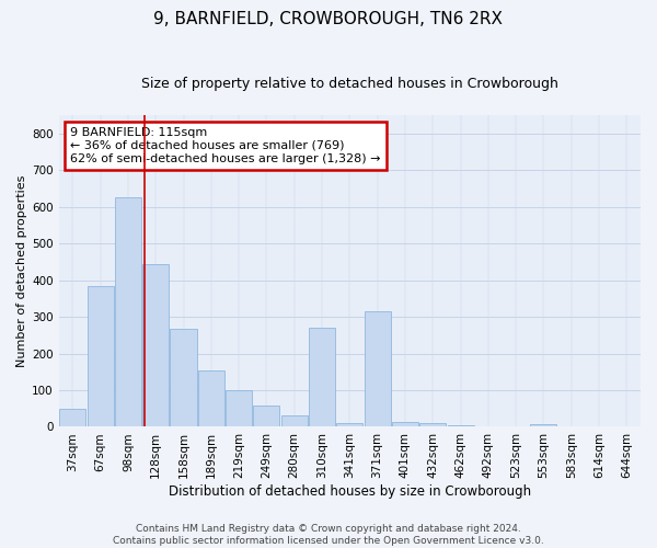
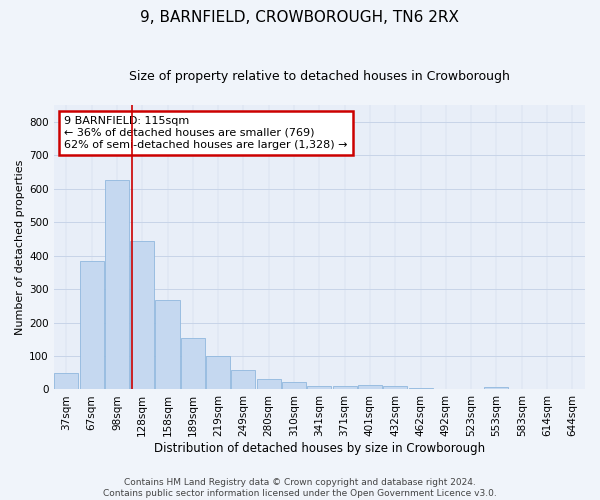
310sqm: 270 -> 22
371sqm: 315 -> 11
